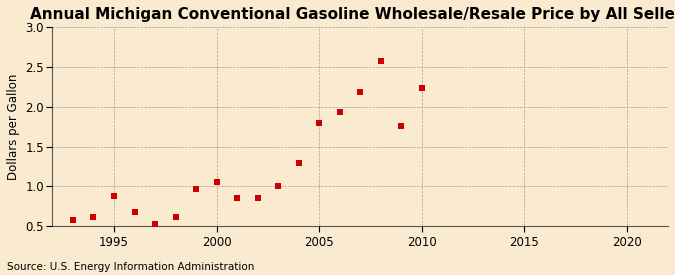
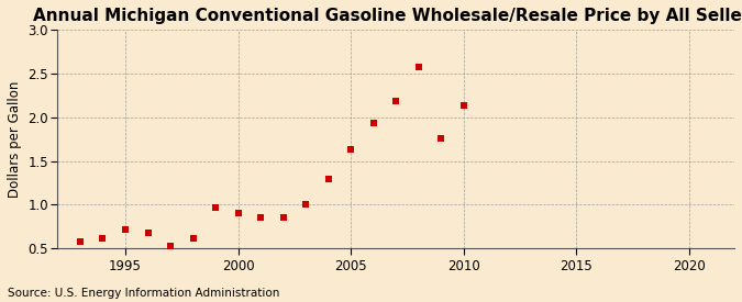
1995: 0.88 -> 0.72
2000: 1.06 -> 0.90
2005: 1.80 -> 1.63
2010: 2.24 -> 2.14
